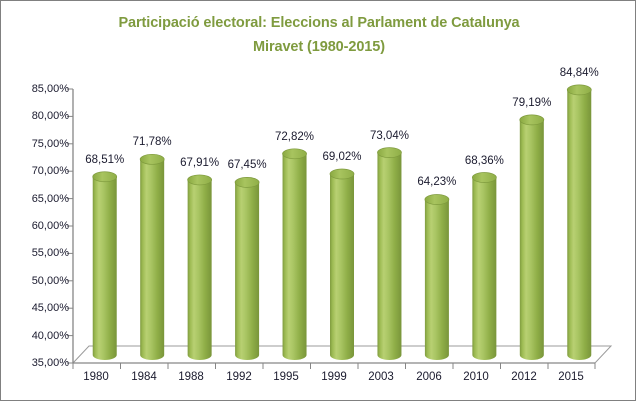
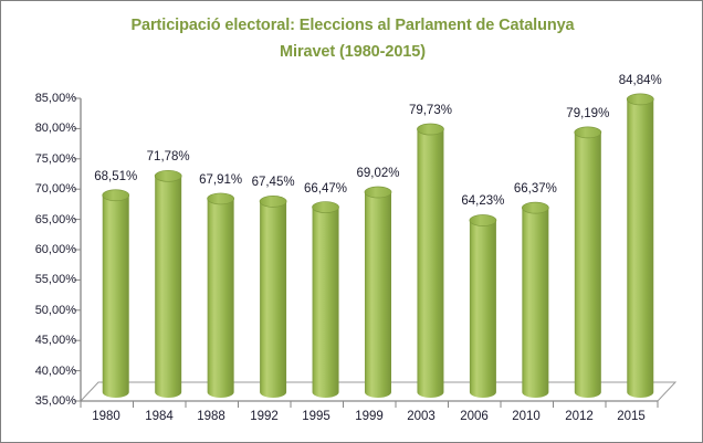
1995: 72,82% -> 66,47%
2003: 73,04% -> 79,73%
2010: 68,36% -> 66,37%
